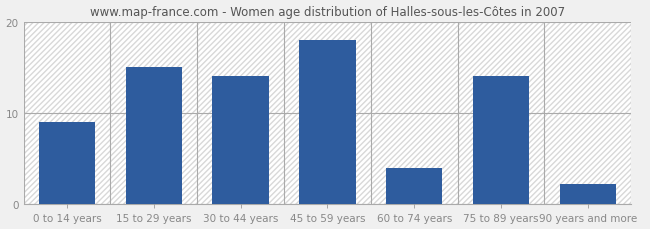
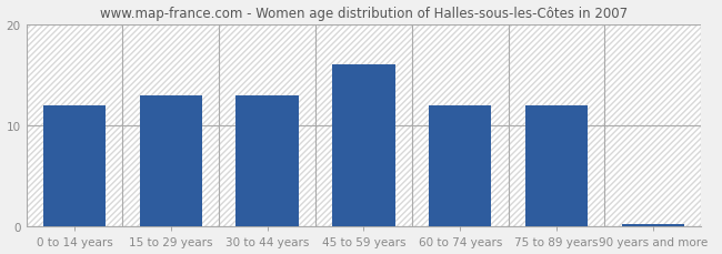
0 to 14 years: 9.0 -> 12.0
15 to 29 years: 15.0 -> 13.0
30 to 44 years: 14.0 -> 13.0
45 to 59 years: 18.0 -> 16.0
60 to 74 years: 4.0 -> 12.0
75 to 89 years: 14.0 -> 12.0
90 years and more: 2.2 -> 0.3
